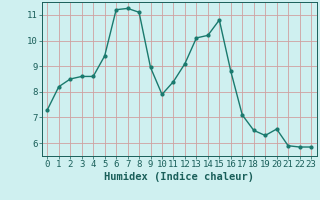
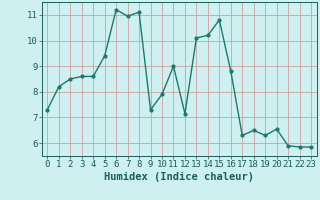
7: 11.25 -> 10.95
9: 8.95 -> 7.30
11: 8.40 -> 9.00
12: 9.10 -> 7.15
17: 7.10 -> 6.30
